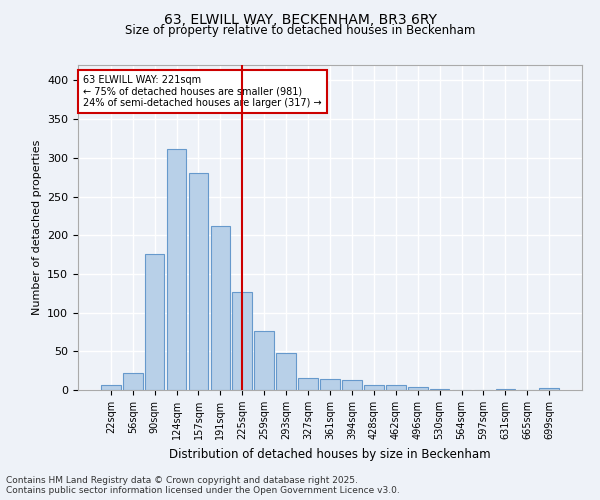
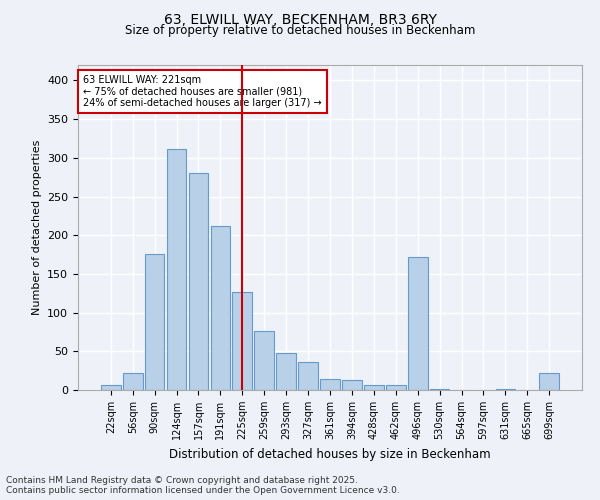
327sqm: 15 -> 36
496sqm: 4 -> 172
699sqm: 3 -> 22
